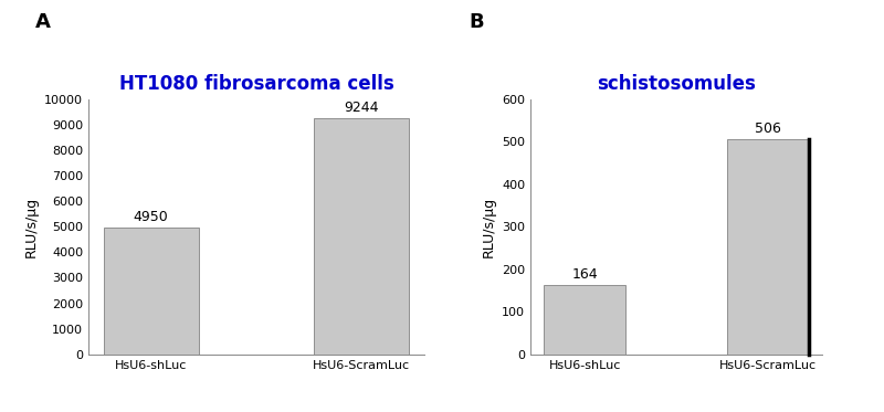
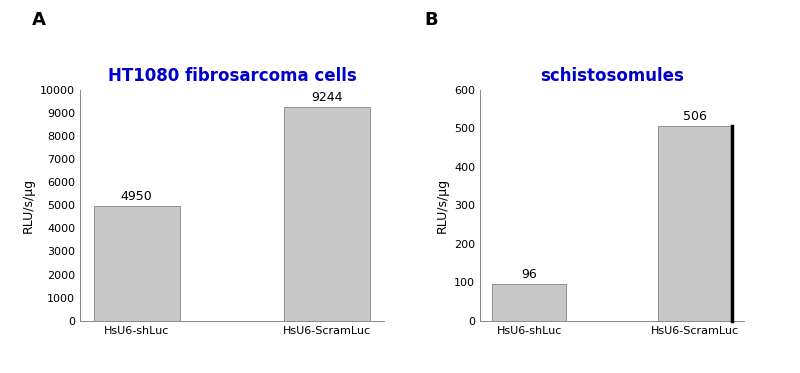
schistosomules/HsU6-shLuc: 164 -> 96
